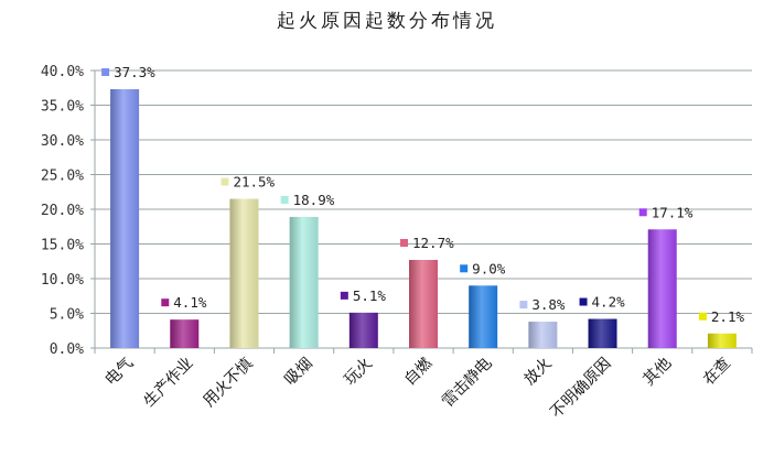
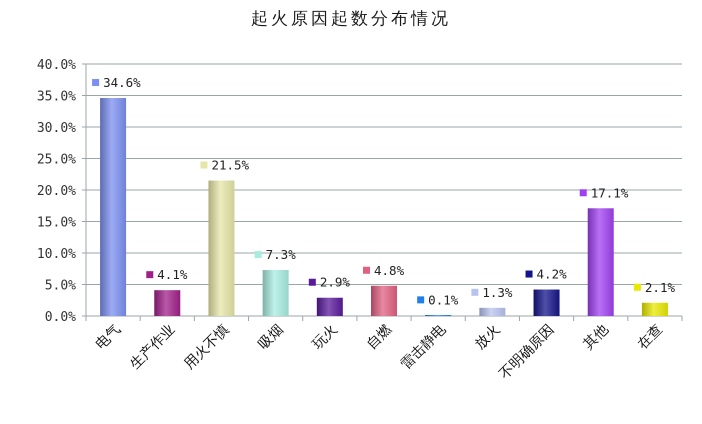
电气: 37.3% -> 34.6%
吸烟: 18.9% -> 7.3%
玩火: 5.1% -> 2.9%
自燃: 12.7% -> 4.8%
雷击静电: 9.0% -> 0.1%
放火: 3.8% -> 1.3%
